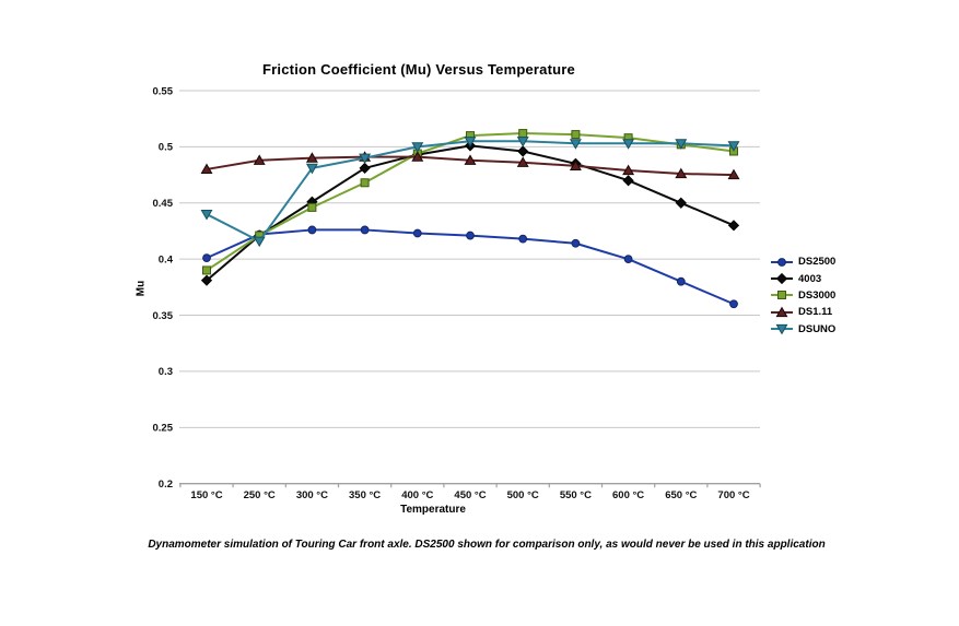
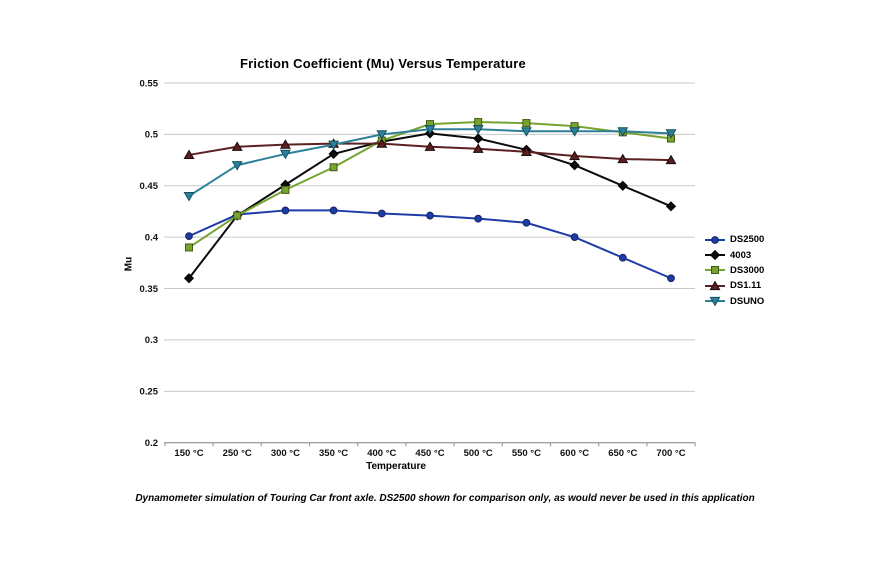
4003/150 °C: 0.381 -> 0.360
DSUNO/250 °C: 0.416 -> 0.470
